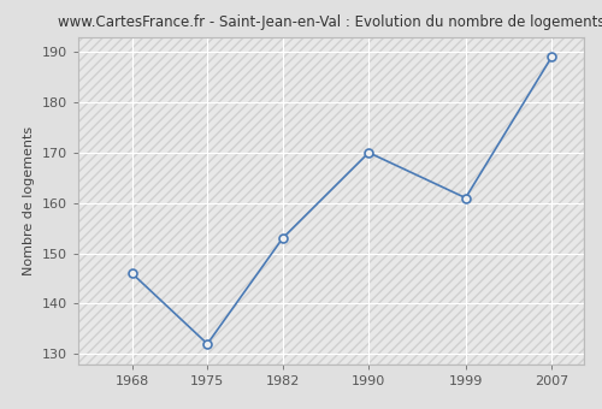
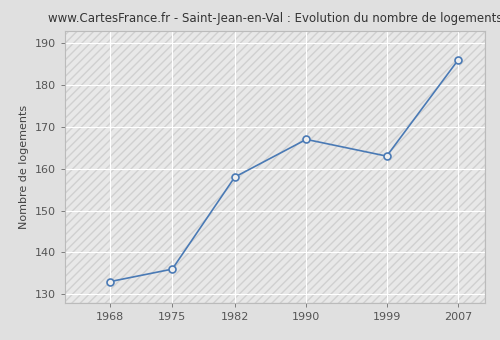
1968: 146 -> 133
1975: 132 -> 136
1982: 153 -> 158
1990: 170 -> 167
1999: 161 -> 163
2007: 189 -> 186
